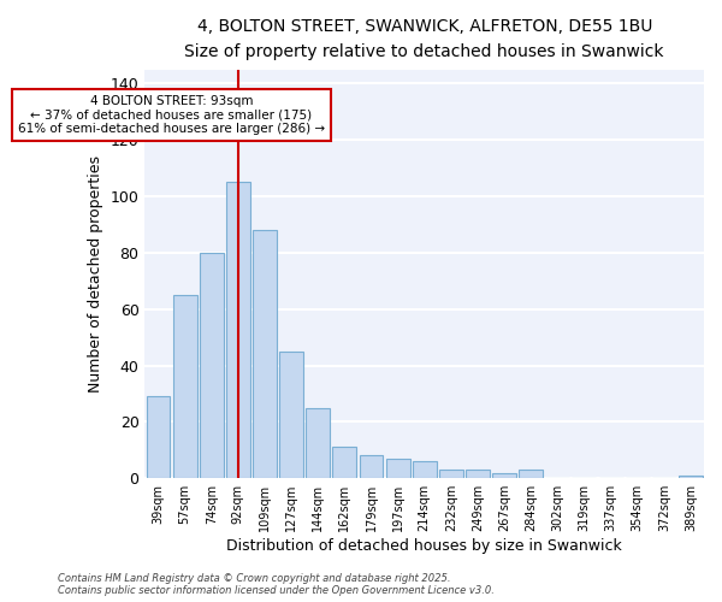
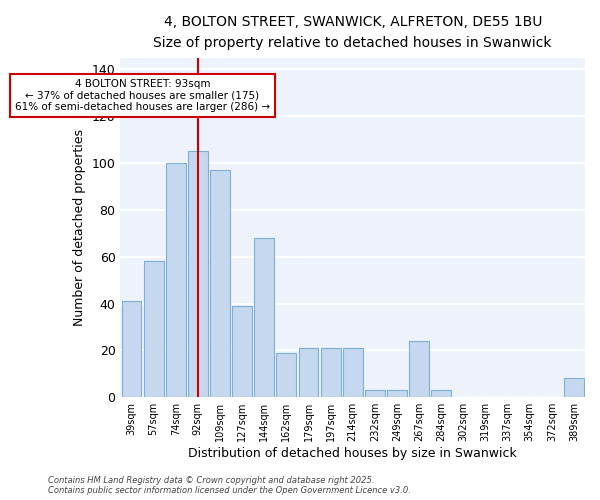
39sqm: 29 -> 41
57sqm: 65 -> 58
74sqm: 80 -> 100
109sqm: 88 -> 97
127sqm: 45 -> 39
144sqm: 25 -> 68
162sqm: 11 -> 19
179sqm: 8 -> 21
197sqm: 7 -> 21
214sqm: 6 -> 21
267sqm: 2 -> 24
389sqm: 1 -> 8
